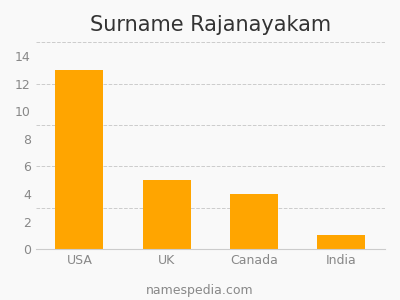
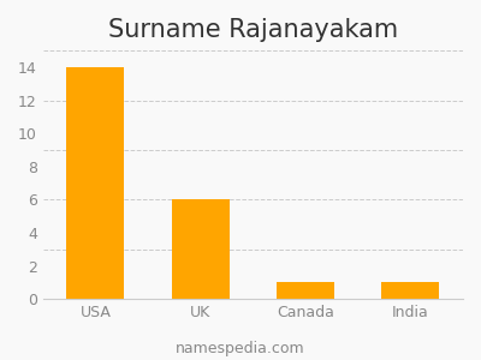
USA: 13 -> 14
UK: 5 -> 6
Canada: 4 -> 1
